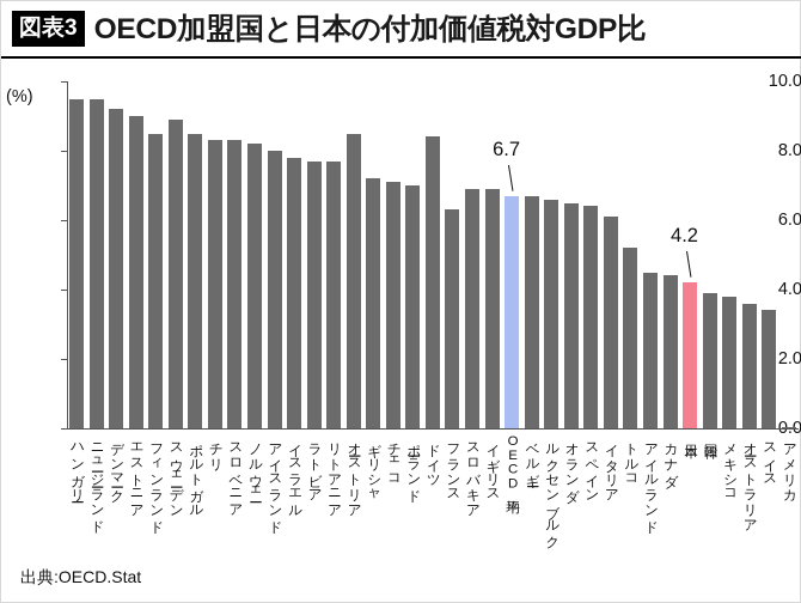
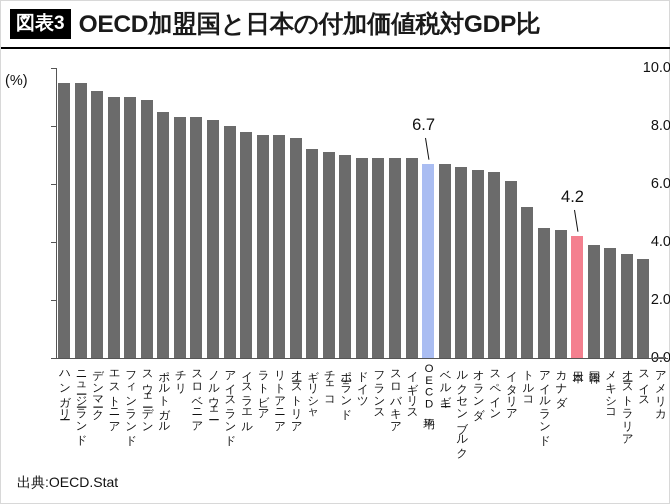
フィンランド: 8.5 -> 9.0
オーストリア: 8.5 -> 7.6
ドイツ: 8.4 -> 6.9
フランス: 6.3 -> 6.9
